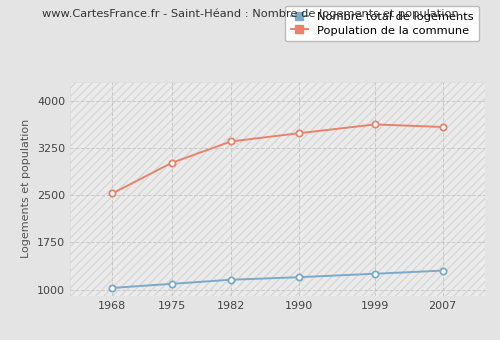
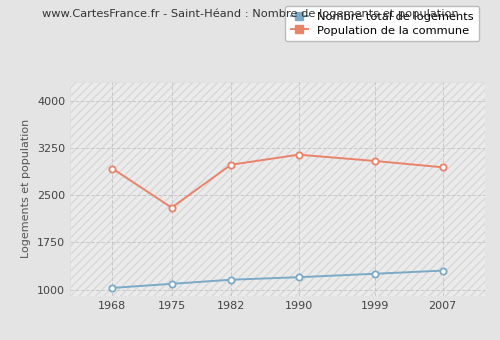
Population de la commune/1968: 2520 -> 2920
Population de la commune/1975: 3010 -> 2300
Population de la commune/1982: 3350 -> 2980
Population de la commune/1990: 3480 -> 3140
Population de la commune/1999: 3620 -> 3040
Population de la commune/2007: 3580 -> 2940
